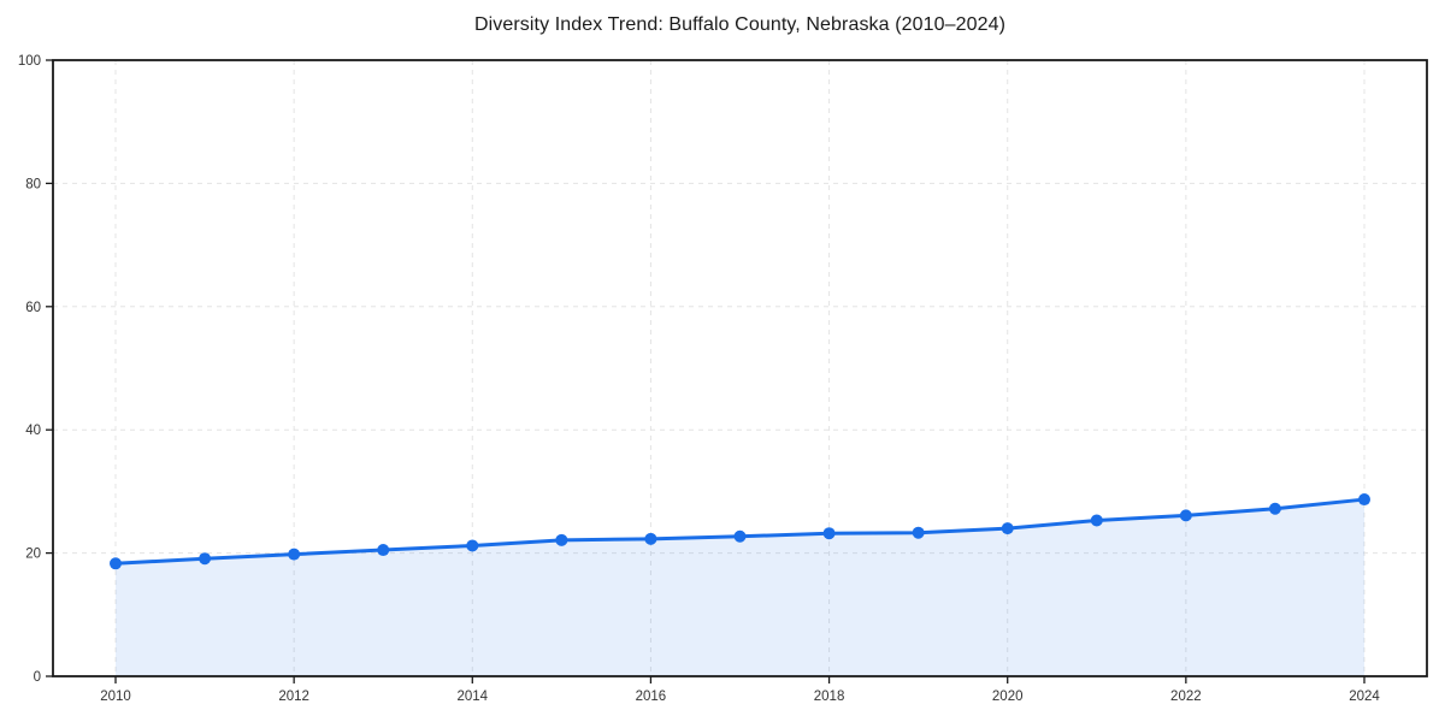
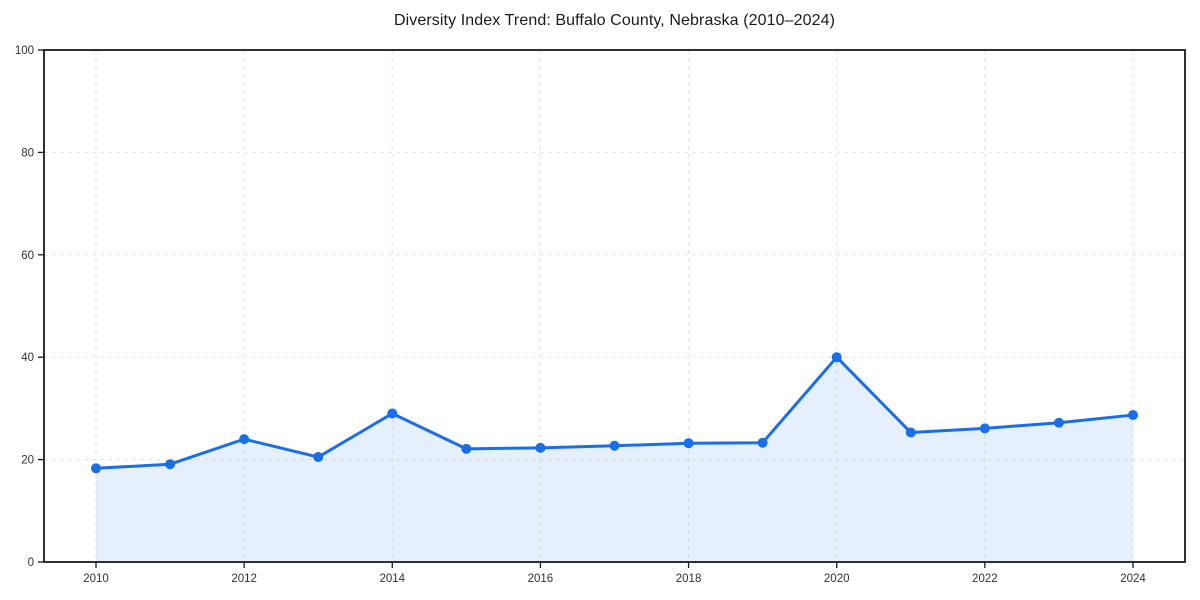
2012: 20 -> 24
2014: 21 -> 29
2020: 24 -> 40
